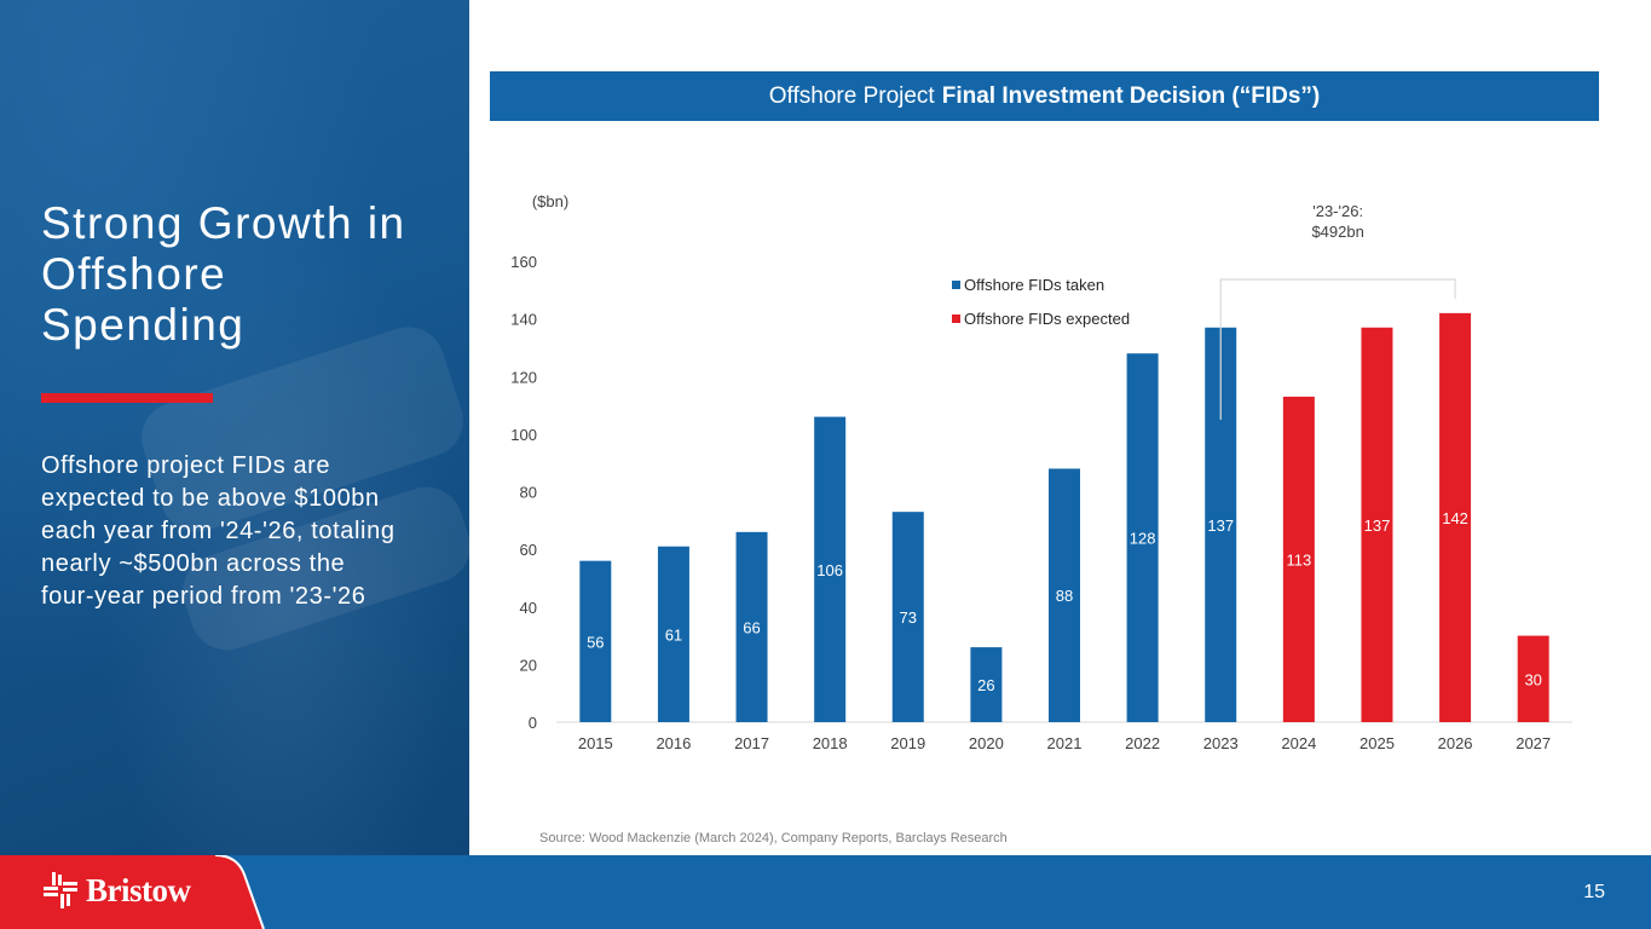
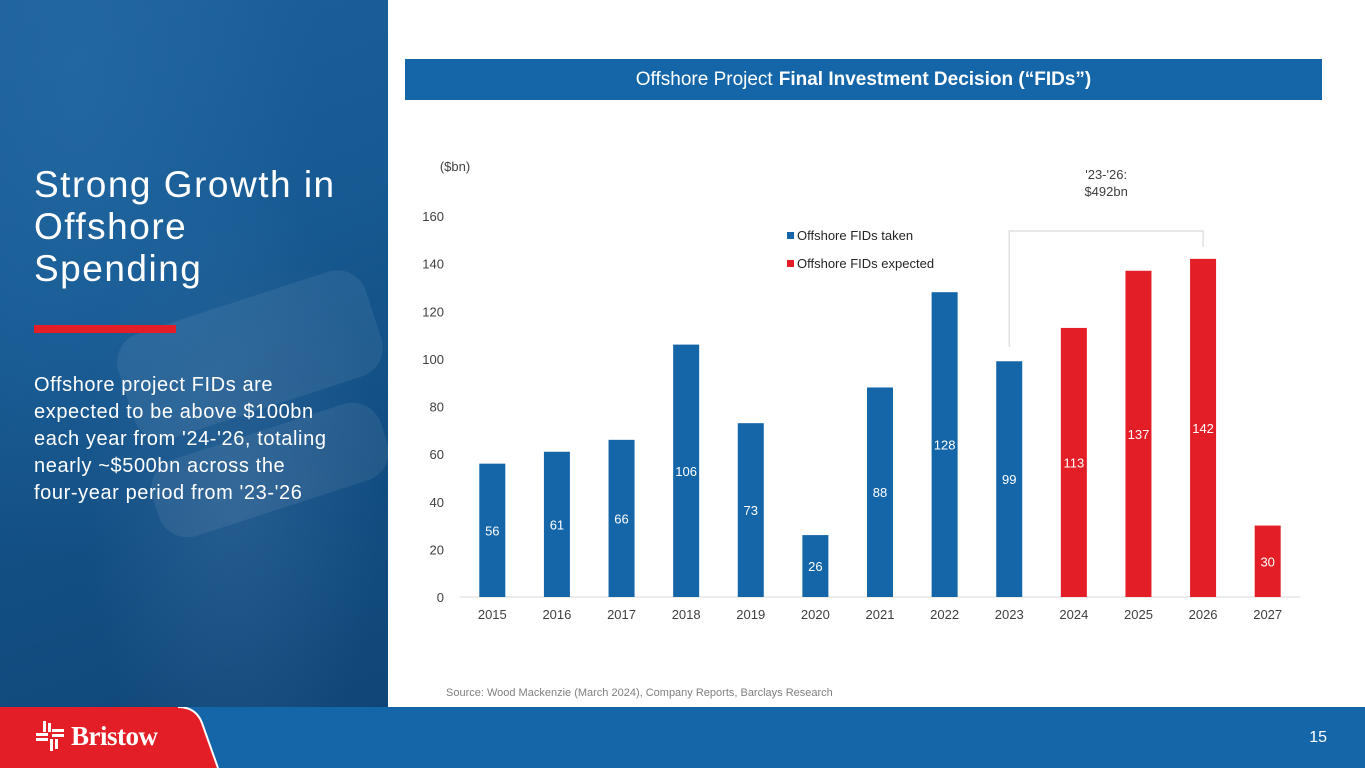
Offshore FIDs taken/2023: 137 -> 99
